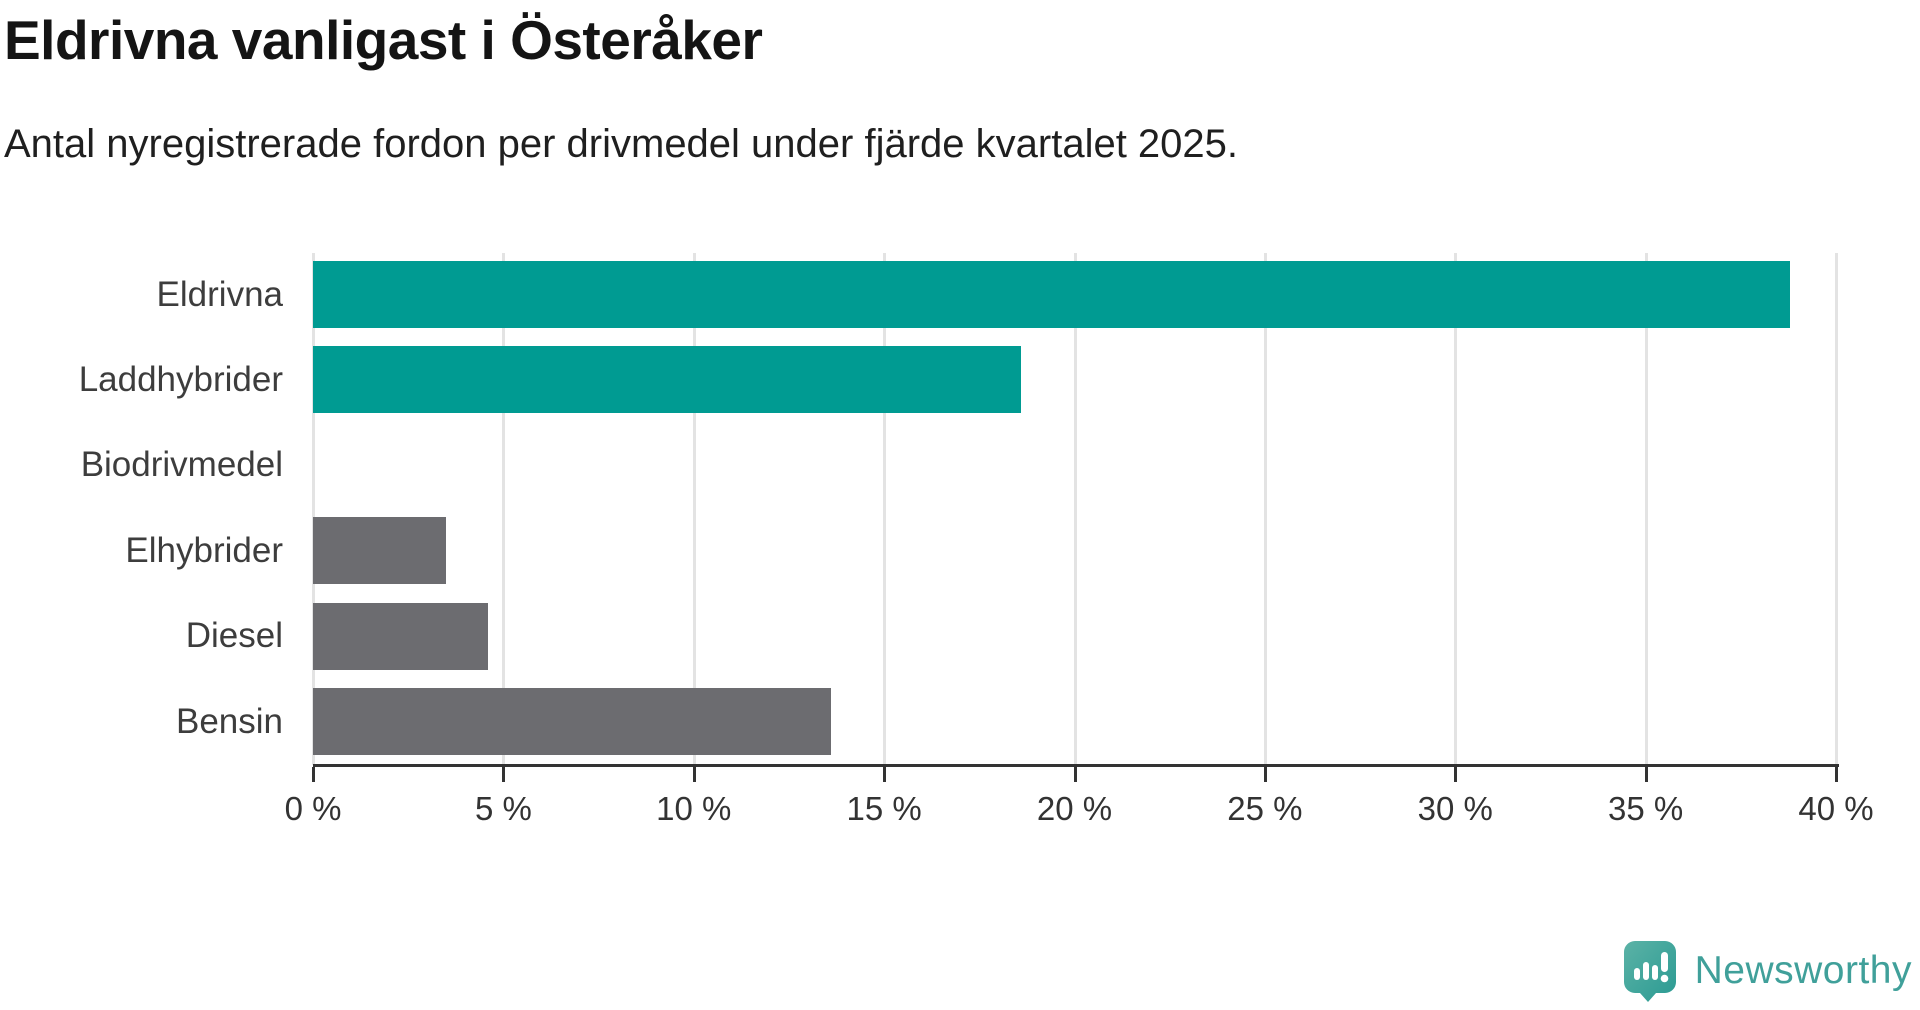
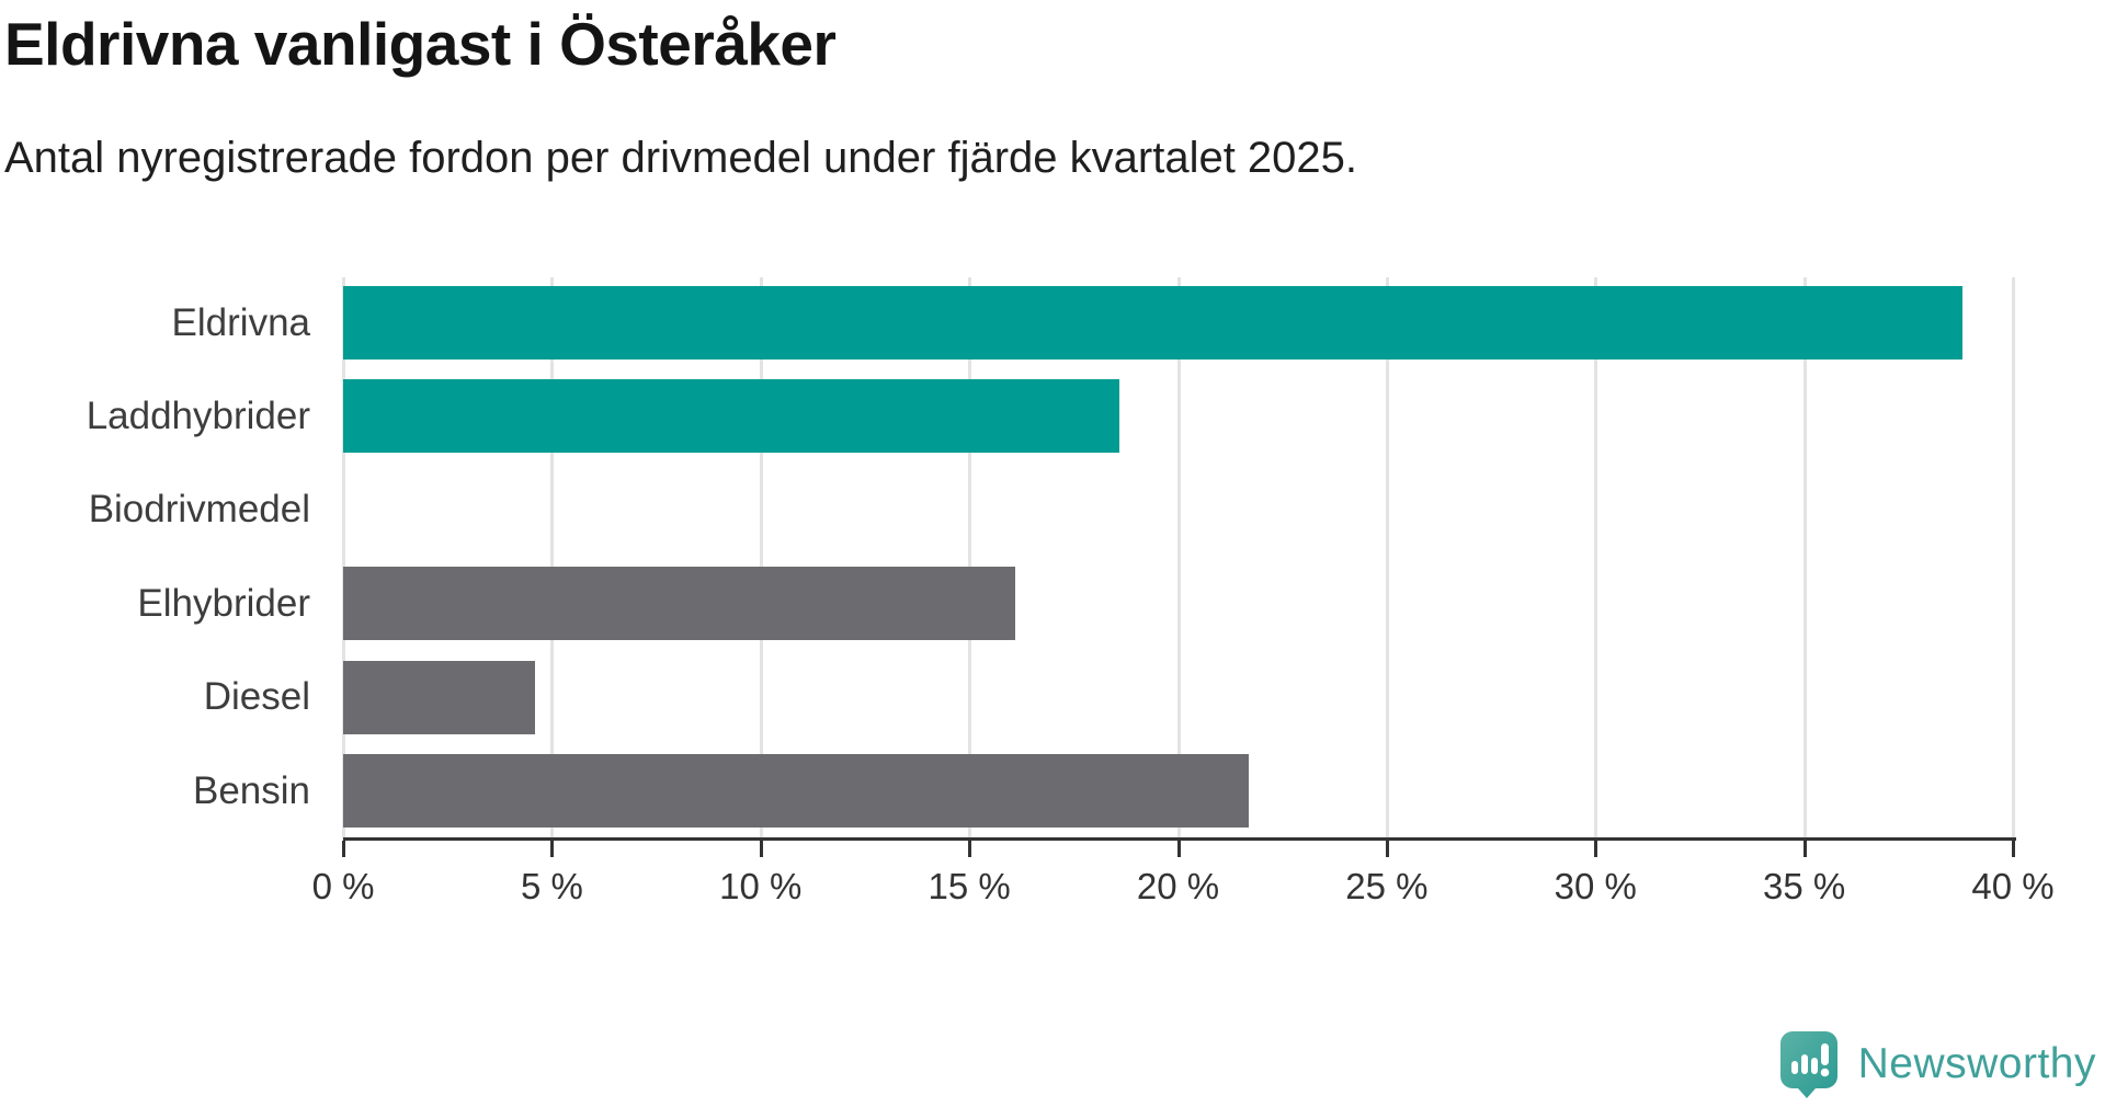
Elhybrider: 3.5% -> 16.1%
Bensin: 13.6% -> 21.7%
